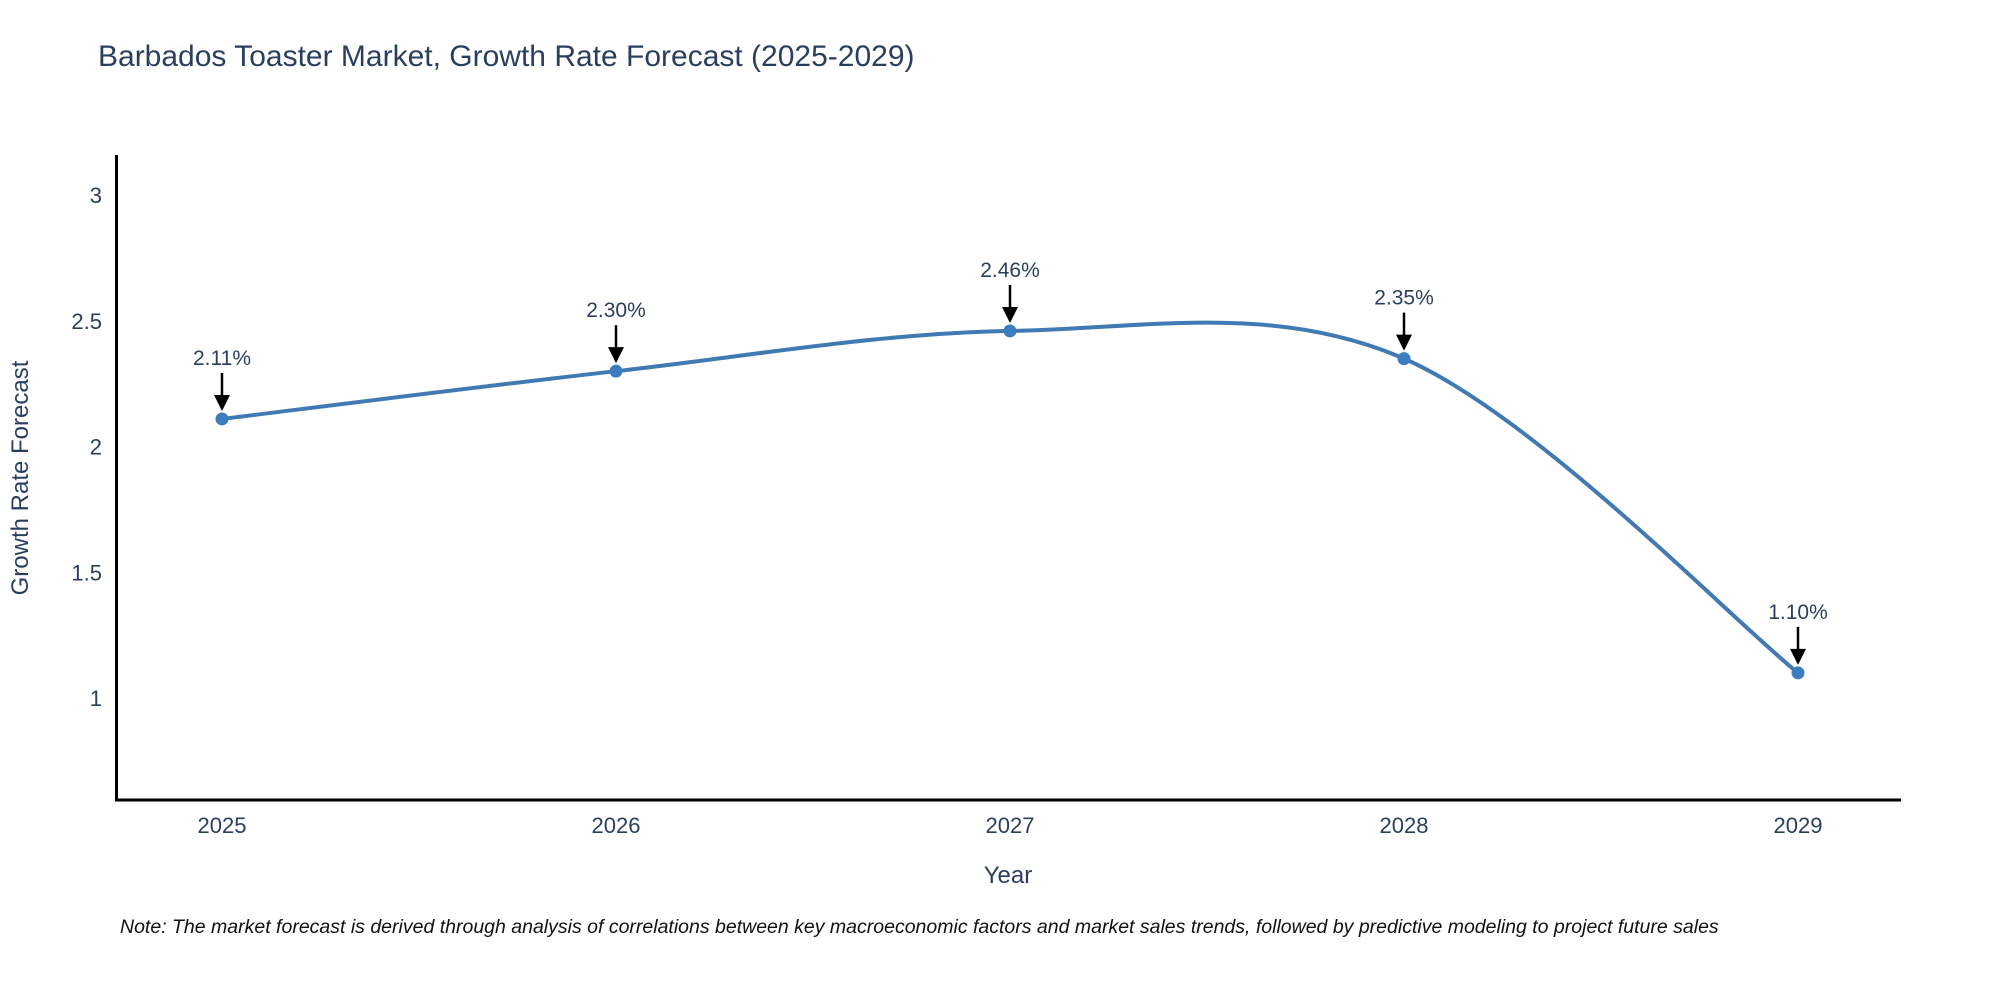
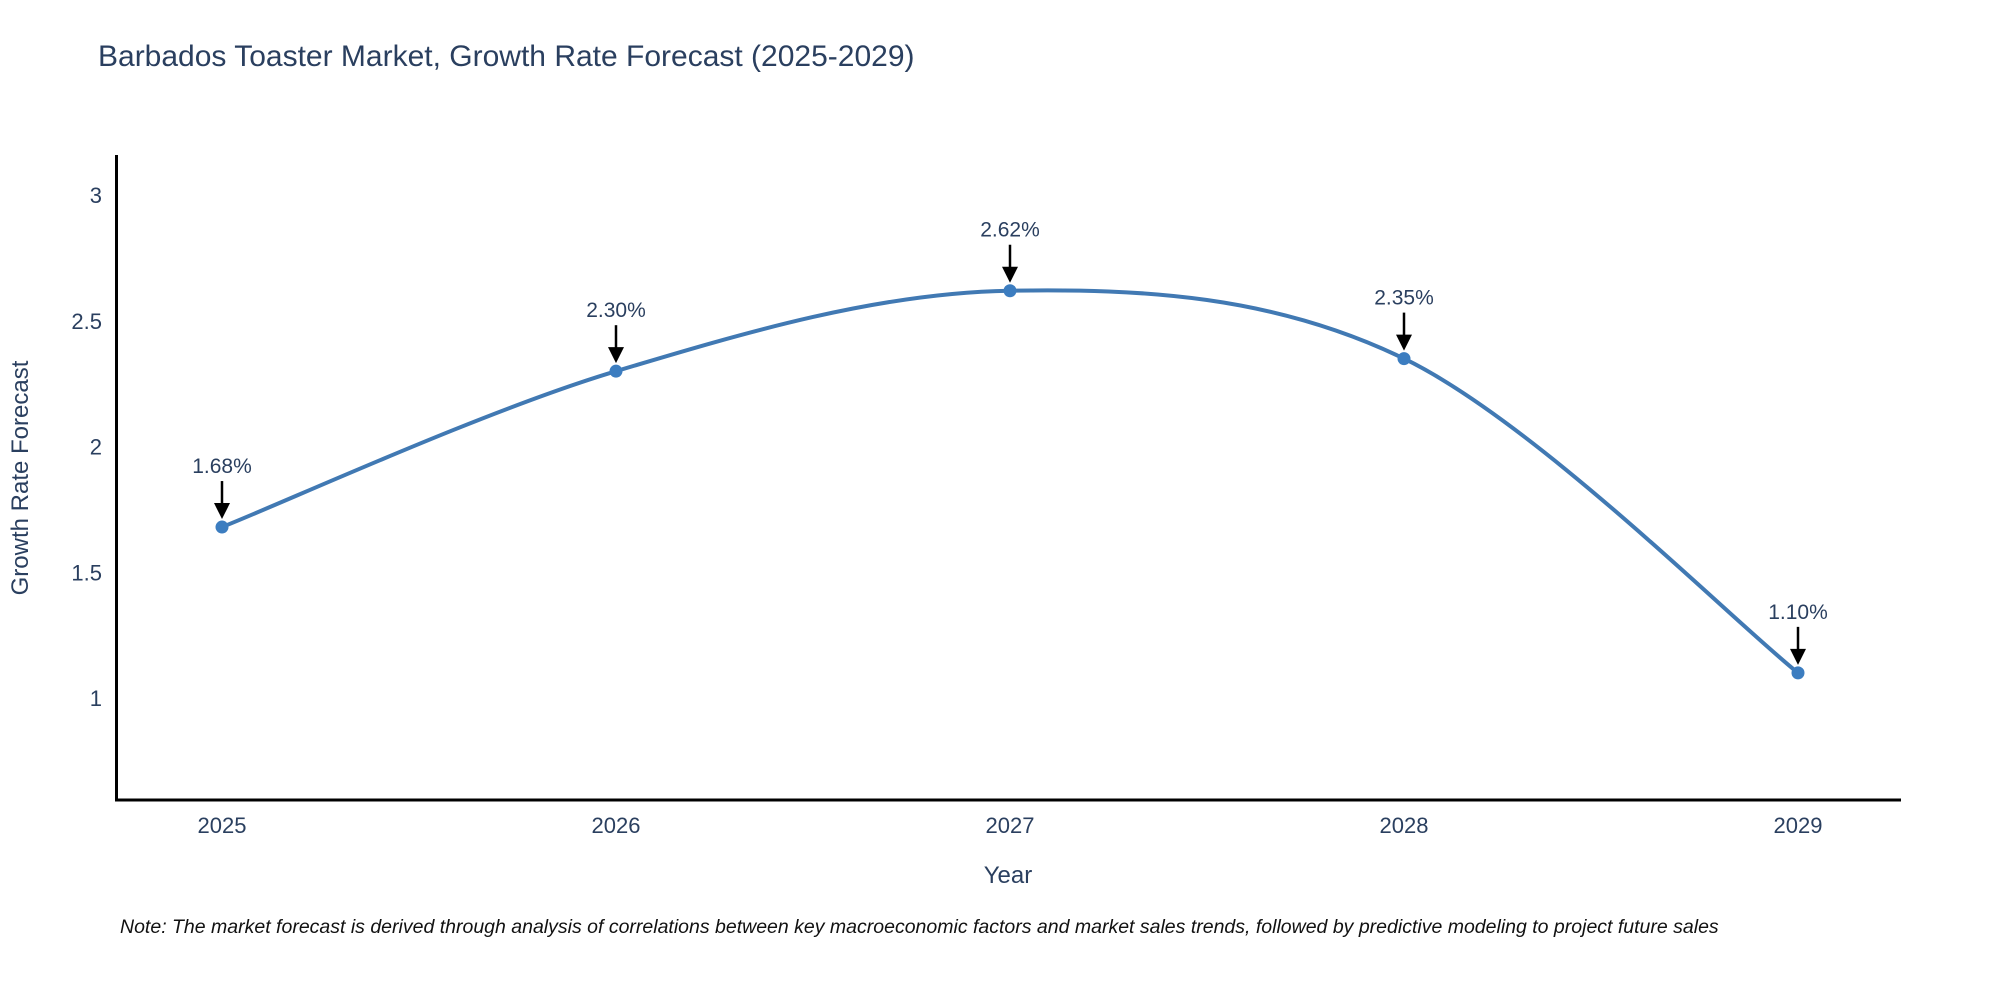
2025: 2.11% -> 1.68%
2027: 2.46% -> 2.62%
